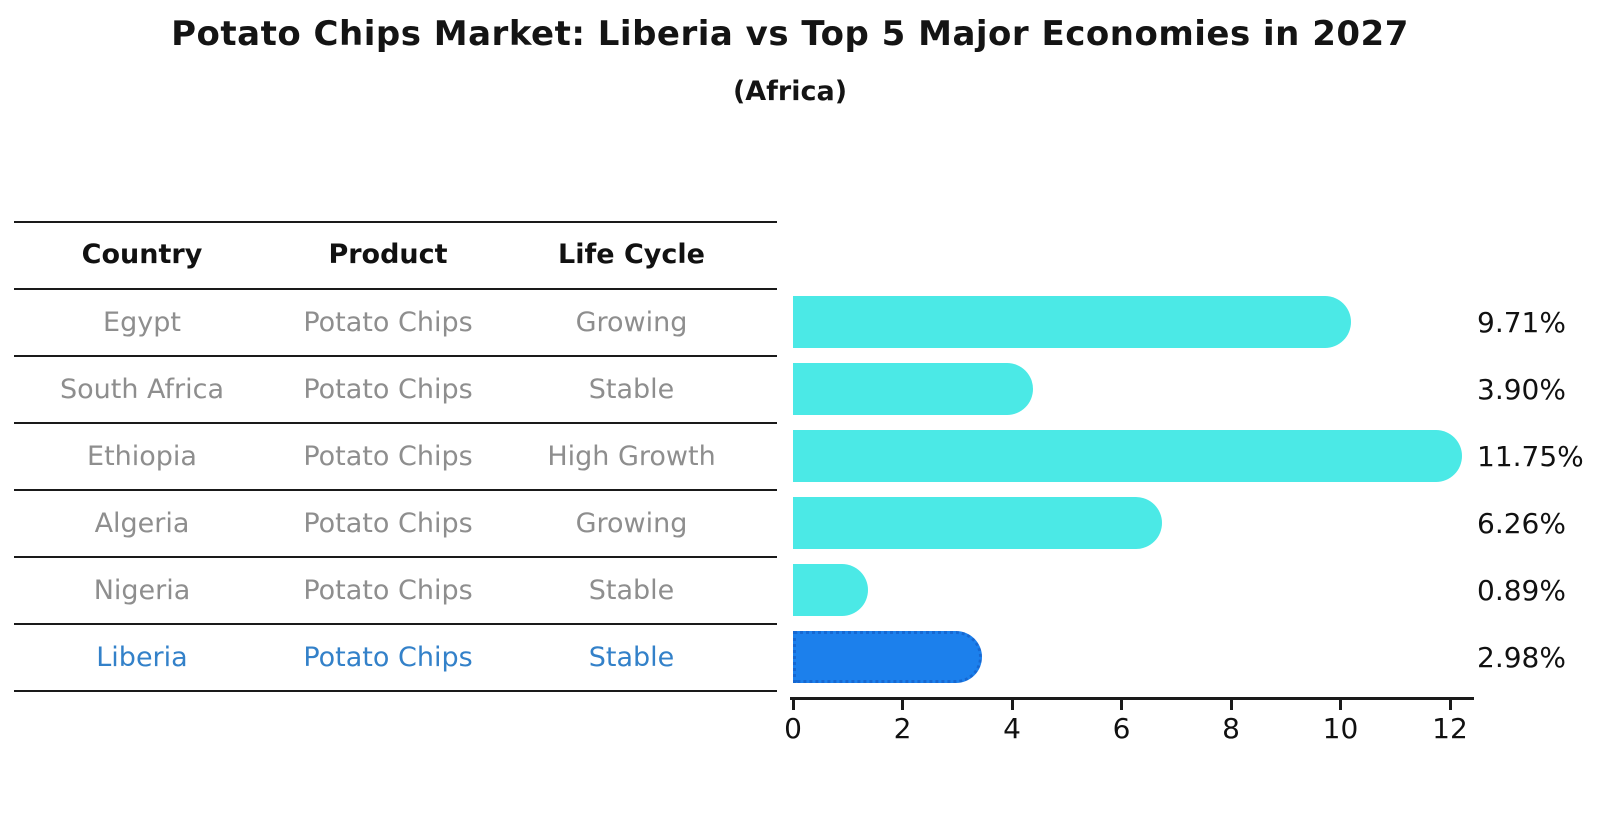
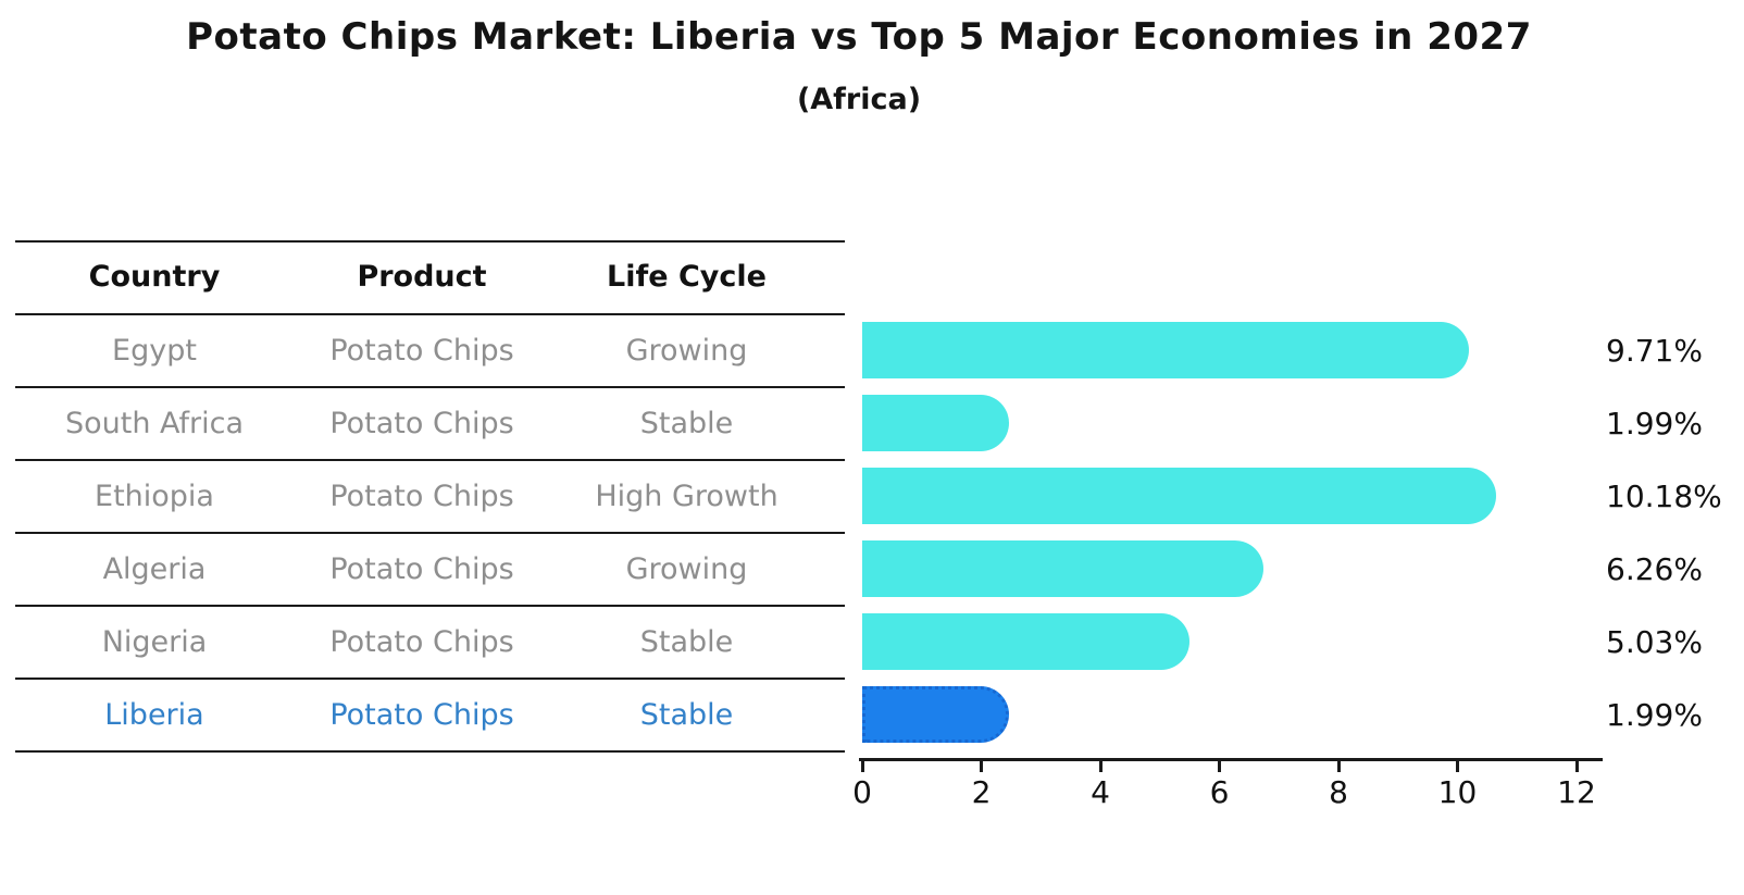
South Africa: 3.90% -> 1.99%
Ethiopia: 11.75% -> 10.18%
Nigeria: 0.89% -> 5.03%
Liberia: 2.98% -> 1.99%
